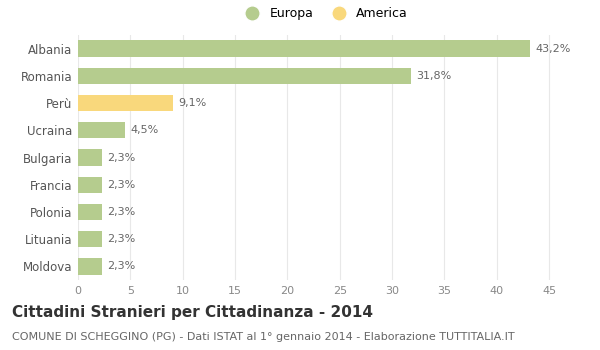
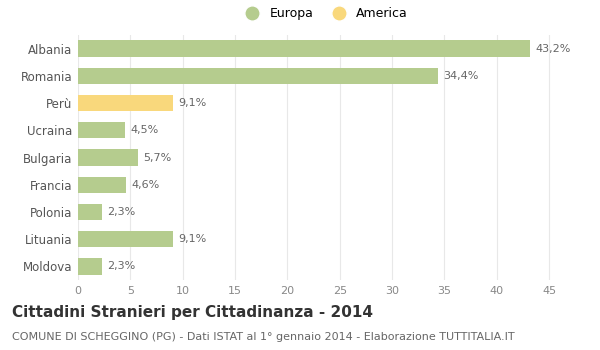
Romania: 31,8% -> 34,4%
Bulgaria: 2,3% -> 5,7%
Francia: 2,3% -> 4,6%
Lituania: 2,3% -> 9,1%
